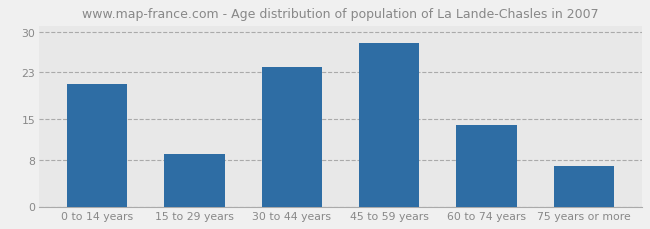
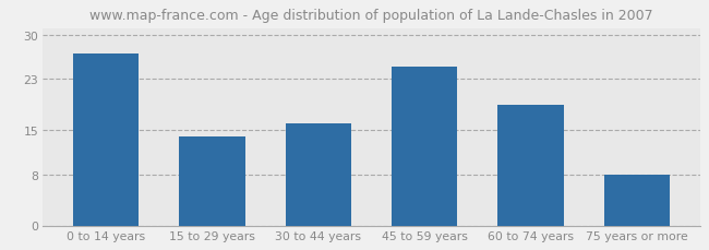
0 to 14 years: 21 -> 27
15 to 29 years: 9 -> 14
30 to 44 years: 24 -> 16
45 to 59 years: 28 -> 25
60 to 74 years: 14 -> 19
75 years or more: 7 -> 8
